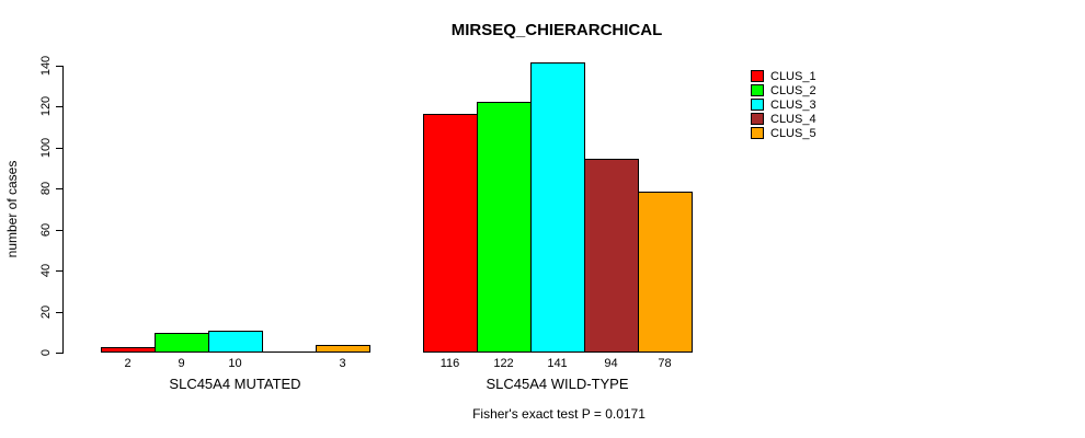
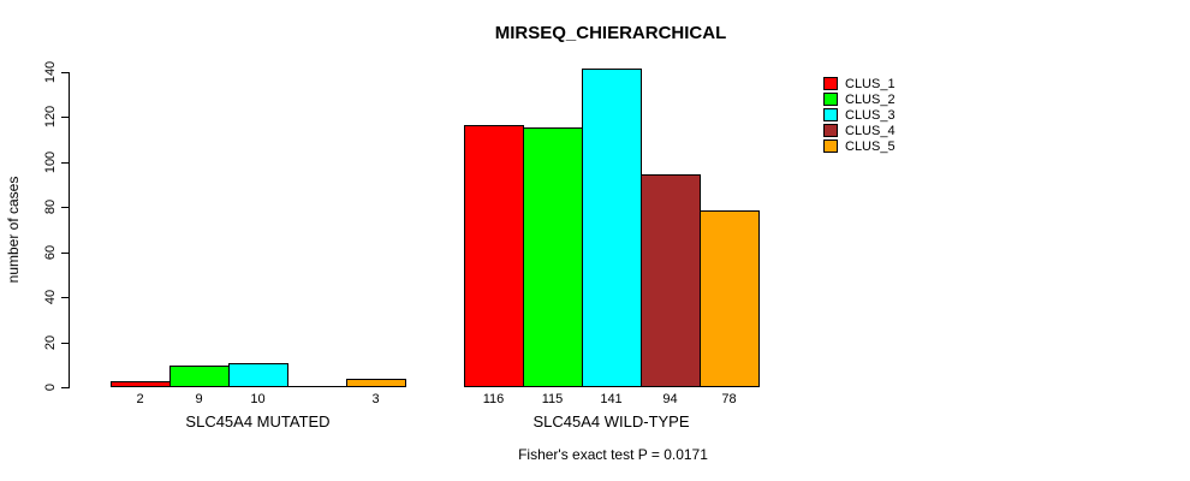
CLUS_2/SLC45A4 WILD-TYPE: 122 -> 115
